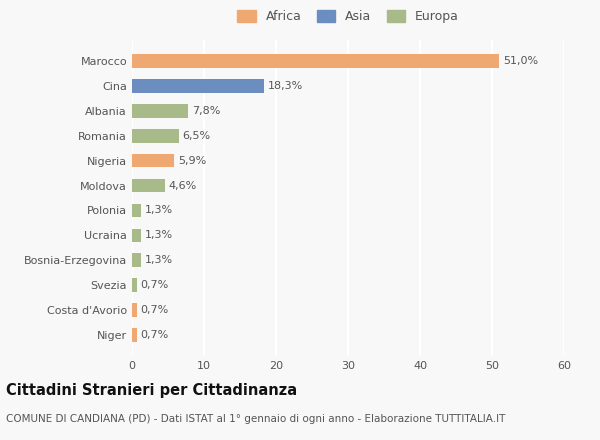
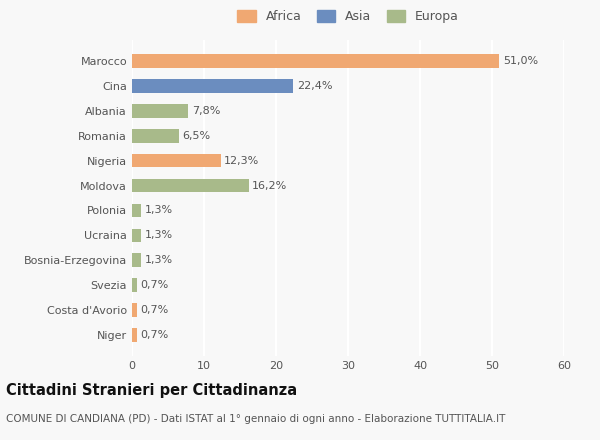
Cina: 18,3% -> 22,4%
Nigeria: 5,9% -> 12,3%
Moldova: 4,6% -> 16,2%
